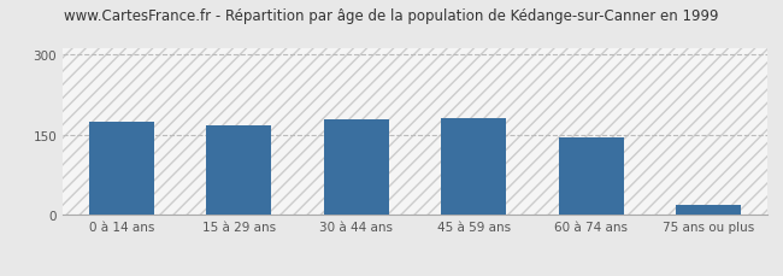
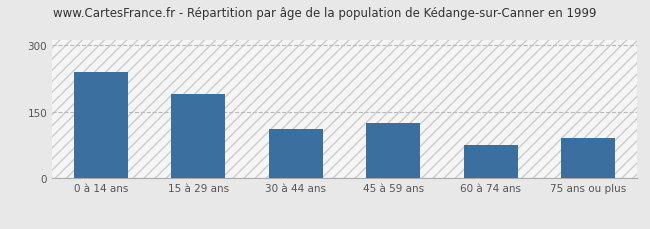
0 à 14 ans: 173 -> 240
15 à 29 ans: 168 -> 190
30 à 44 ans: 178 -> 110
45 à 59 ans: 180 -> 125
60 à 74 ans: 144 -> 75
75 ans ou plus: 18 -> 90
